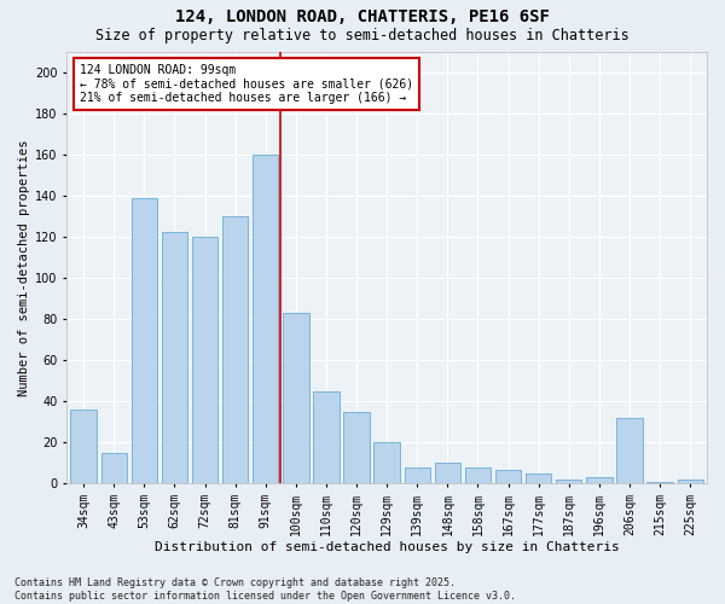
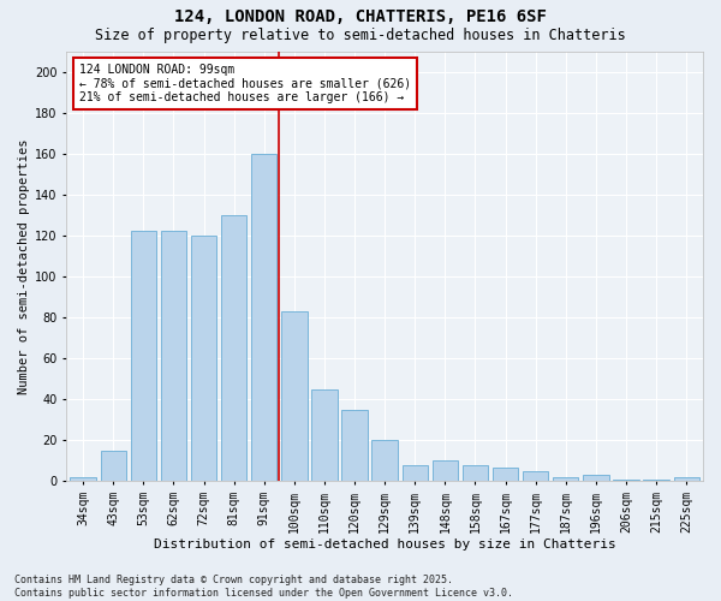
34sqm: 36 -> 2
53sqm: 139 -> 122
206sqm: 32 -> 1
